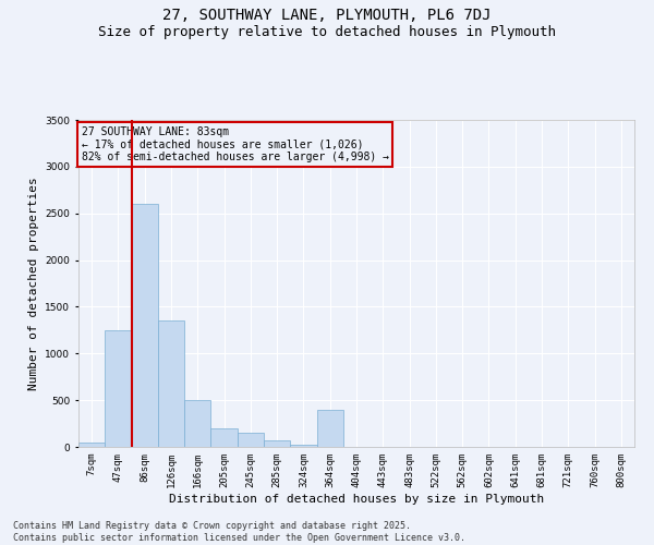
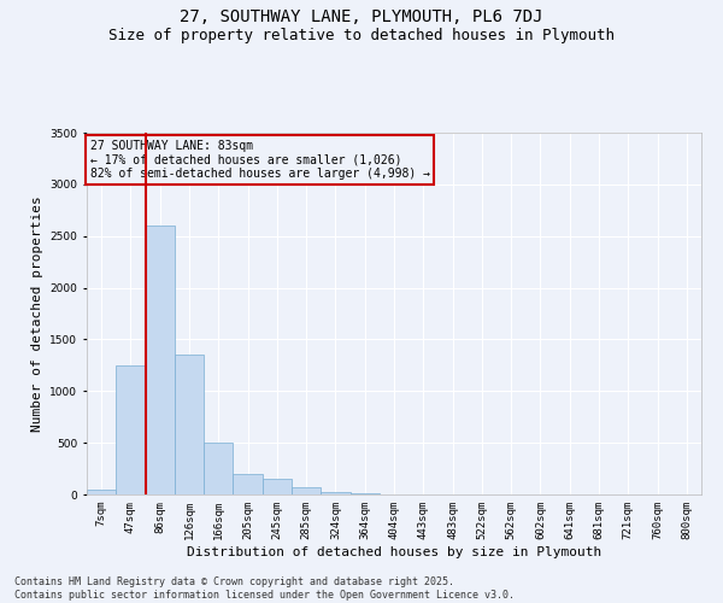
364sqm: 400 -> 10
